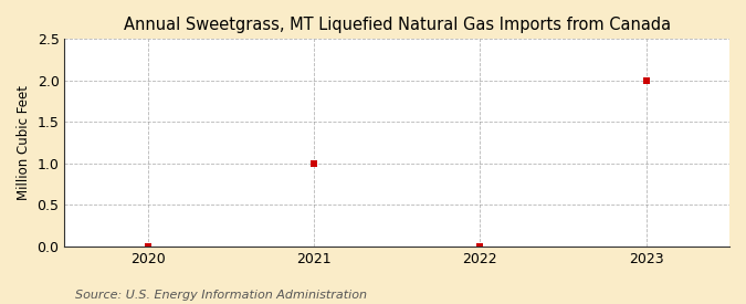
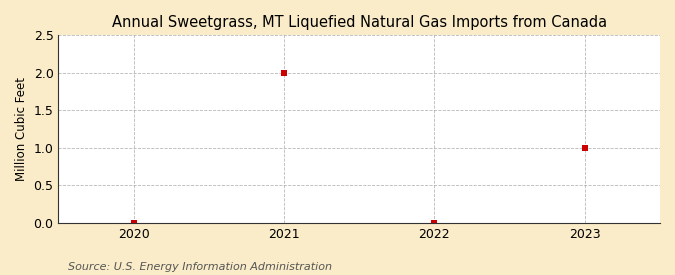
2021: 1 -> 2
2023: 2 -> 1
